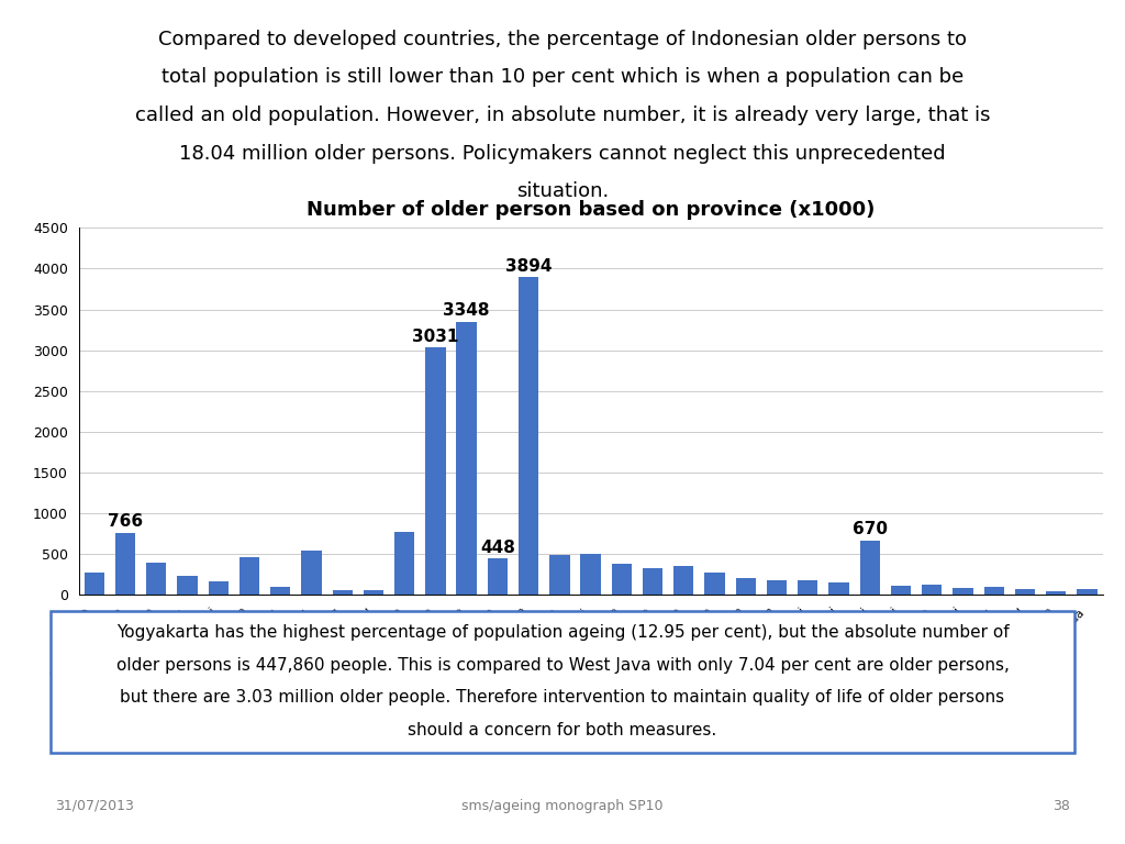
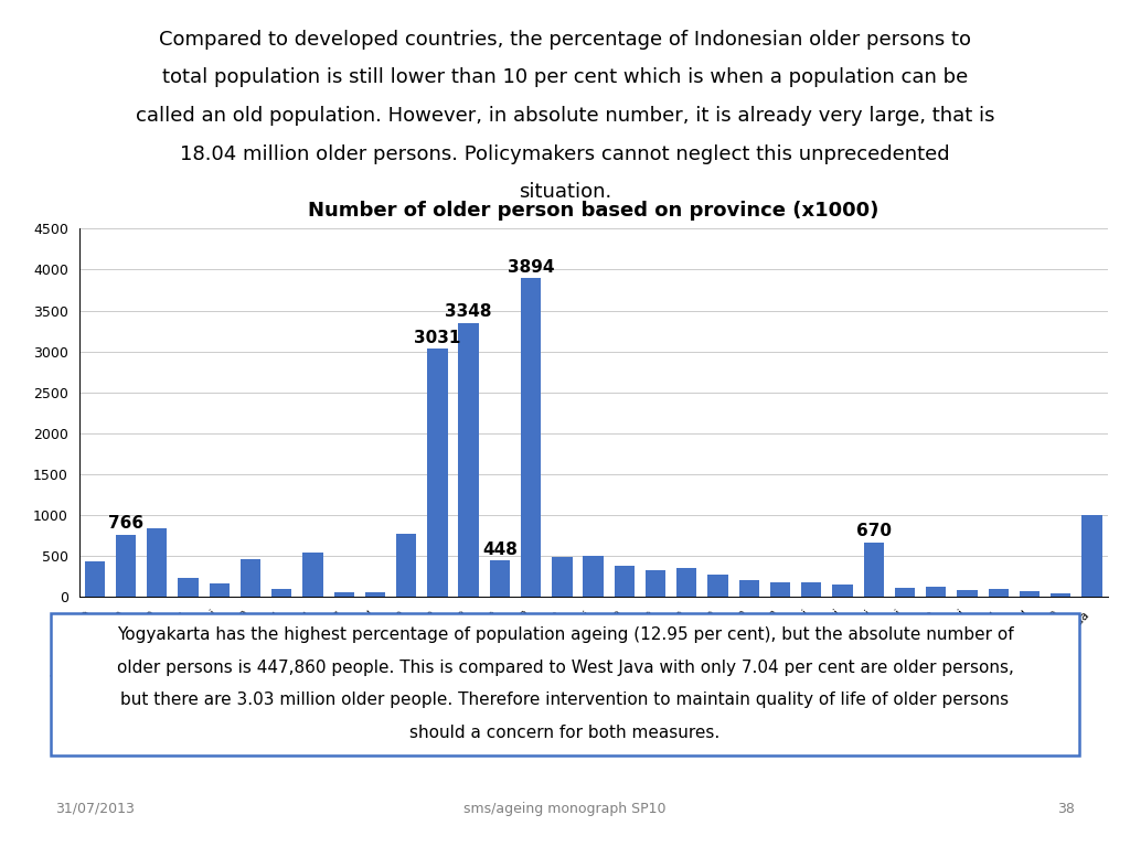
NAD: 270 -> 440
West Sumatera: 400 -> 840
Papua: 80 -> 1000
